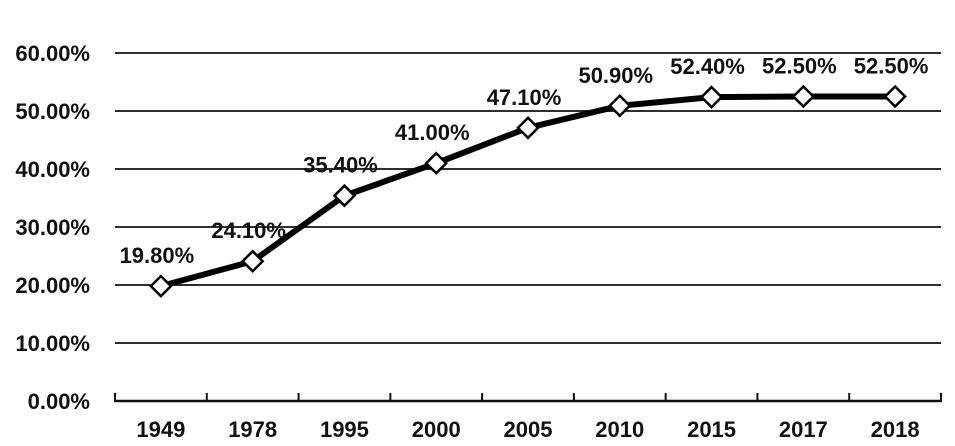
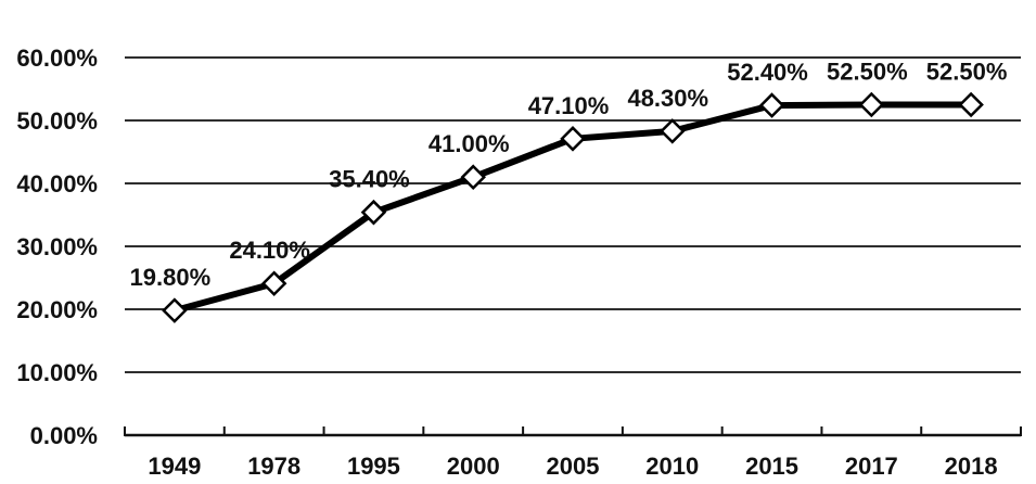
2010: 50.90% -> 48.30%
